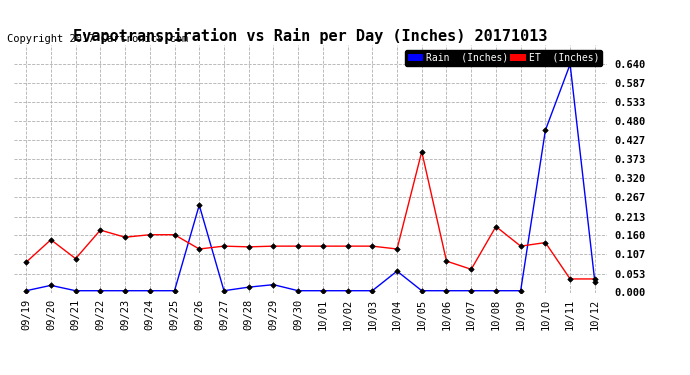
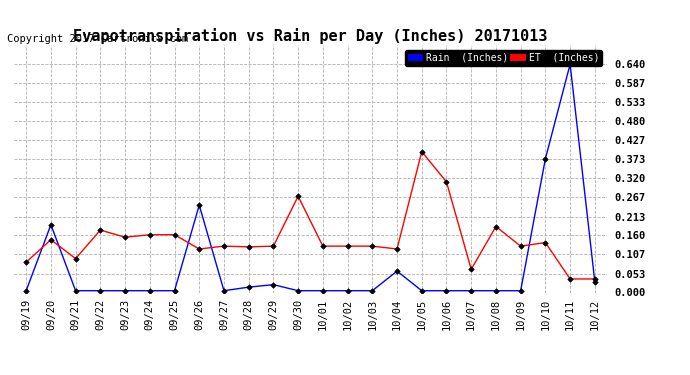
Rain (Inches)/09/20: 0.020 -> 0.190
ET (Inches)/09/30: 0.130 -> 0.270
ET (Inches)/10/06: 0.088 -> 0.310
Rain (Inches)/10/10: 0.455 -> 0.375
